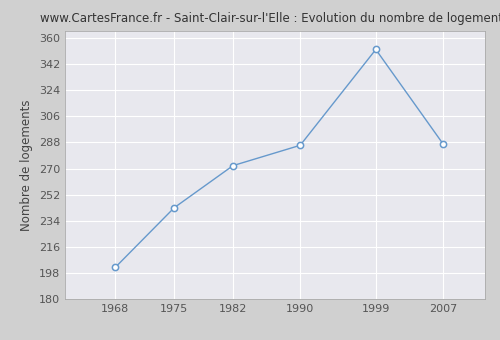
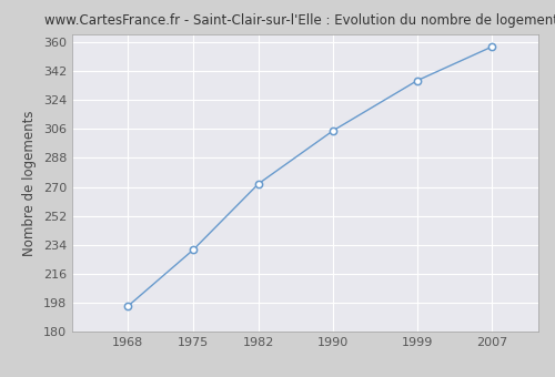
1968: 202 -> 196
1975: 243 -> 231
1990: 286 -> 305
1999: 352 -> 336
2007: 287 -> 357
